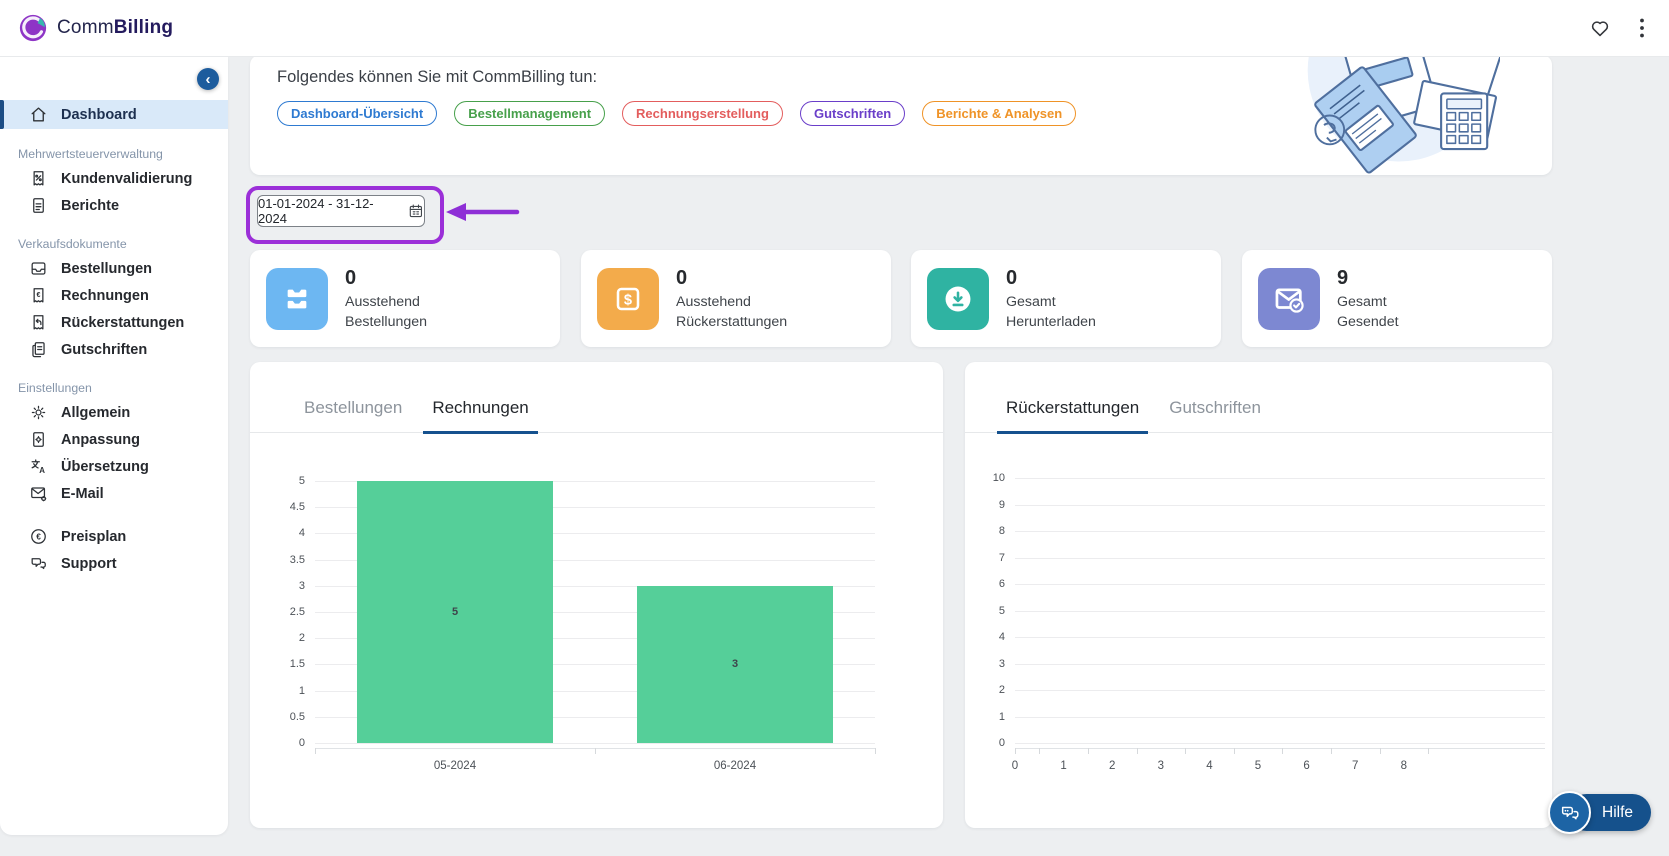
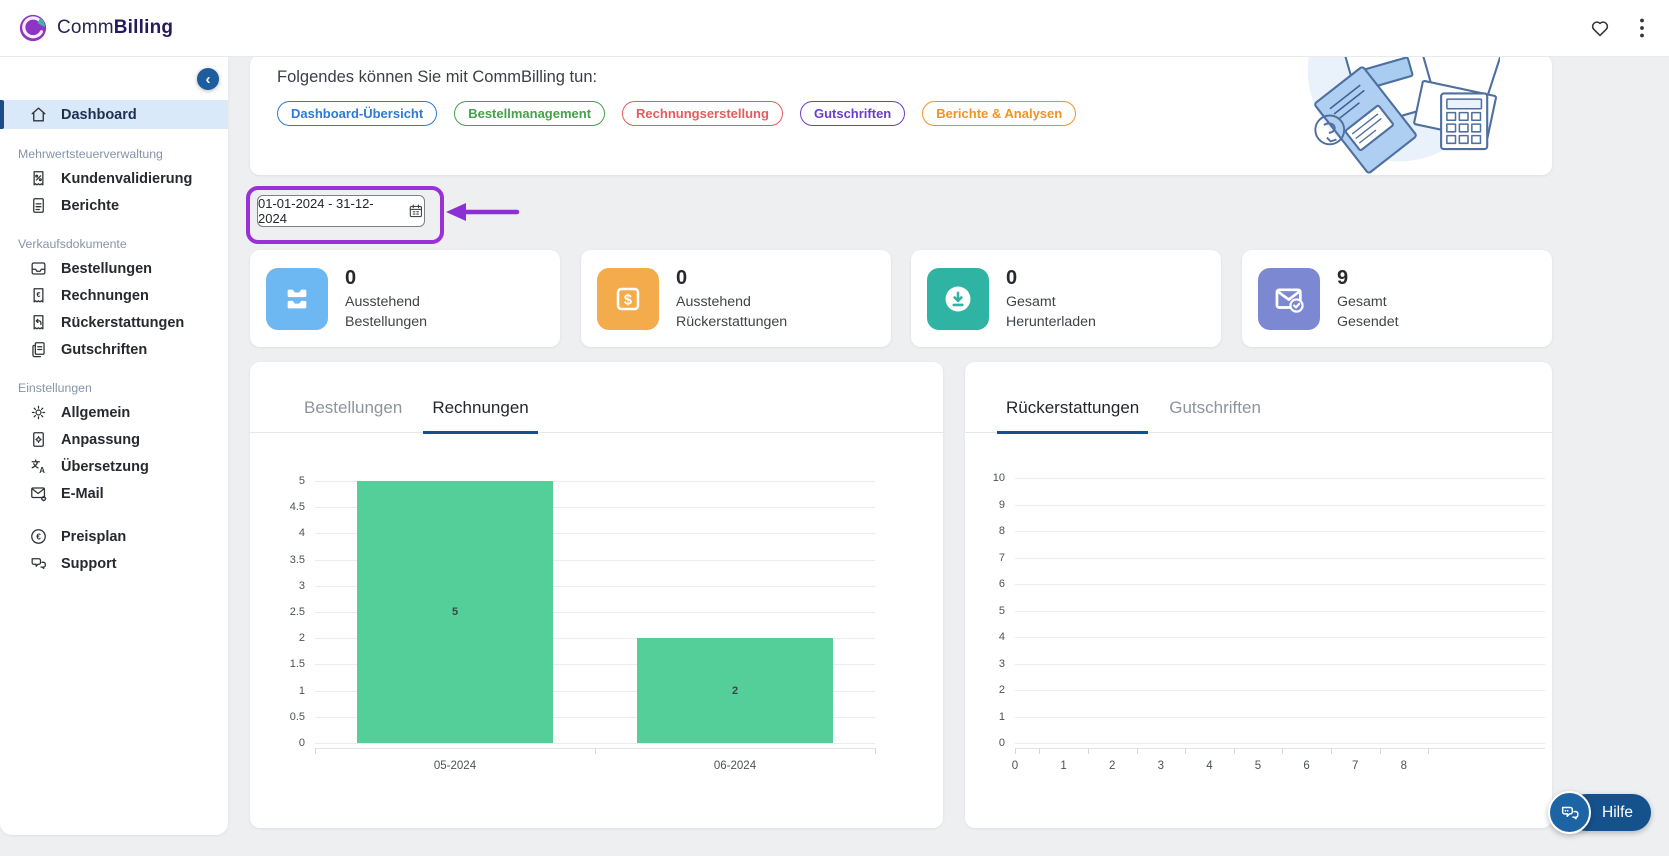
Rechnungen/06-2024: 3 -> 2
